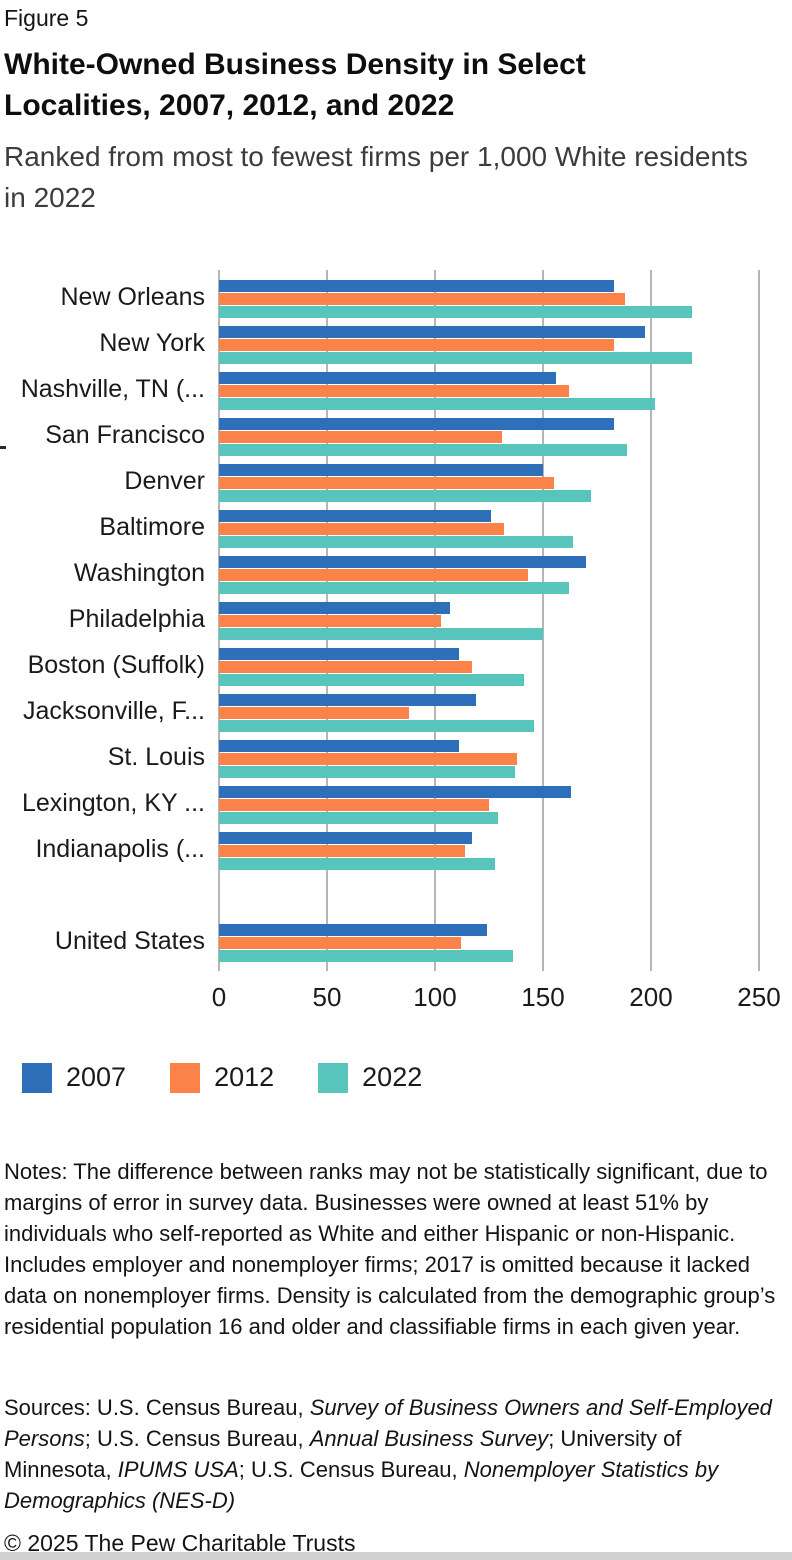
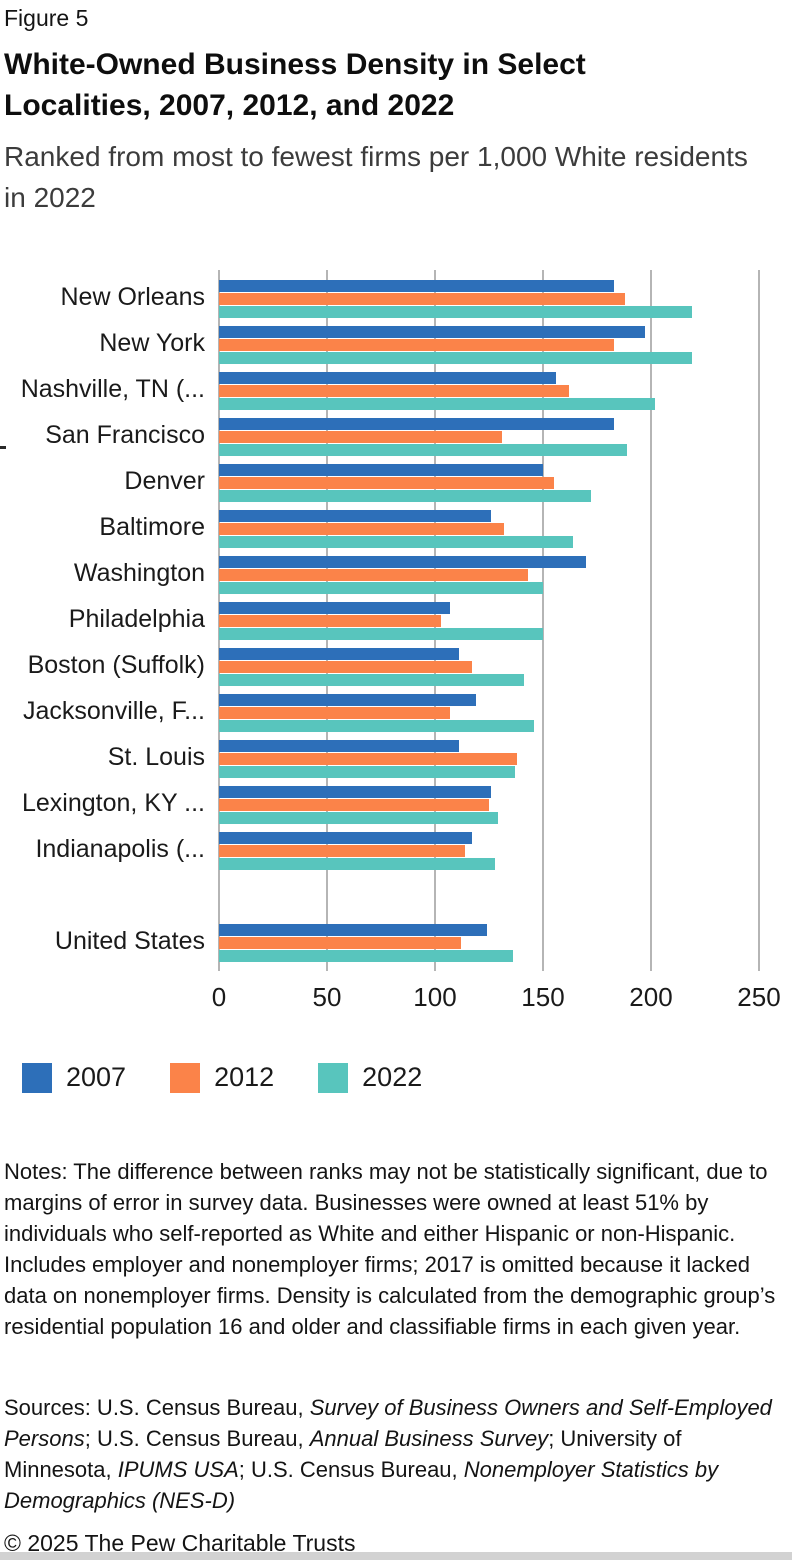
2022/Washington: 162 -> 150
2012/Jacksonville, F...: 88 -> 107
2007/Lexington, KY ...: 163 -> 126
